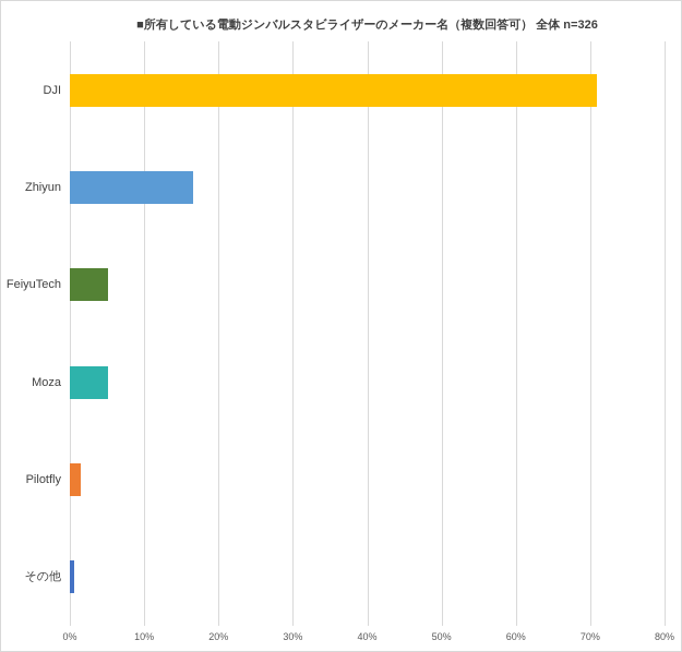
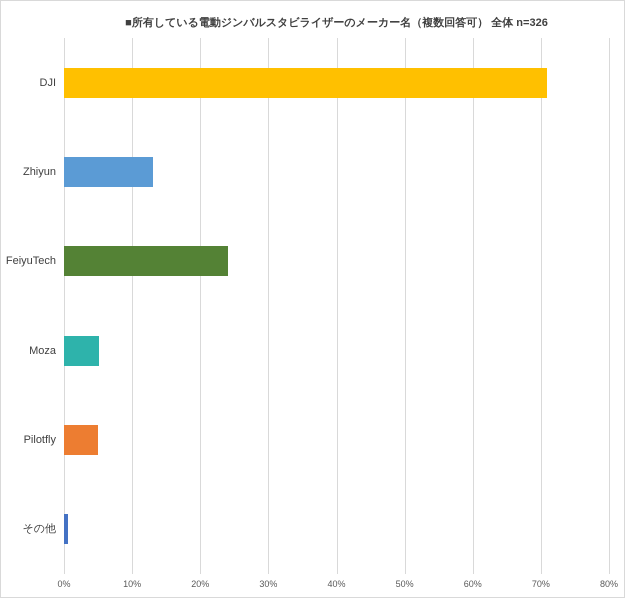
Zhiyun: 17% -> 13%
FeiyuTech: 5% -> 24%
Pilotfly: 2% -> 5%
